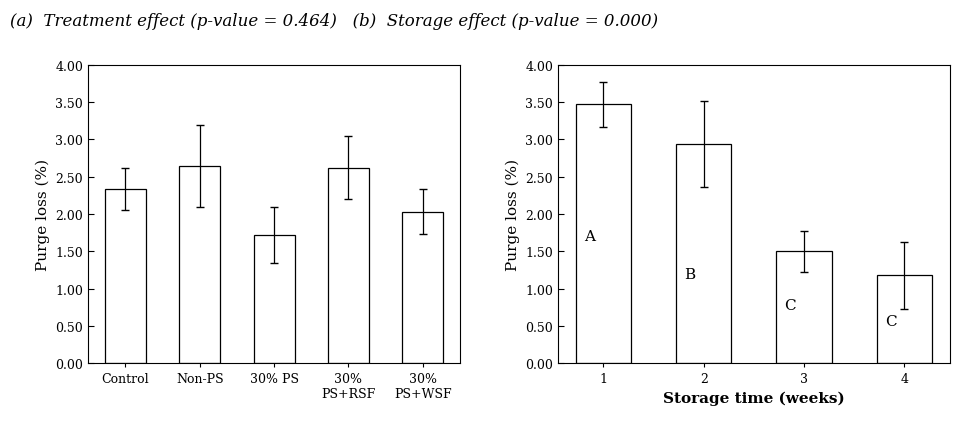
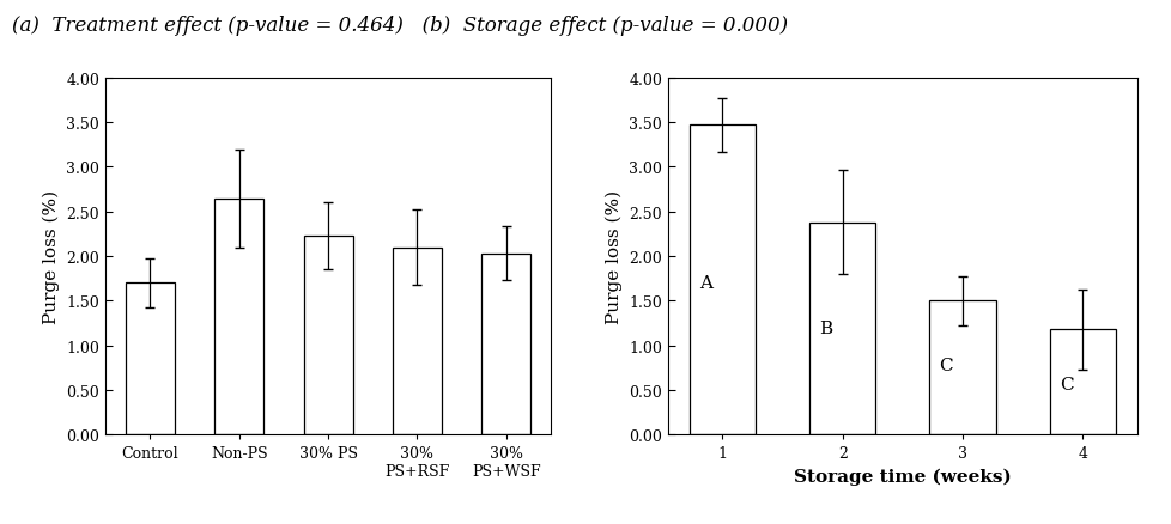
Control: 2.34 -> 1.70
30% PS: 1.72 -> 2.23
30% PS+RSF: 2.62 -> 2.10
2: 2.94 -> 2.38
